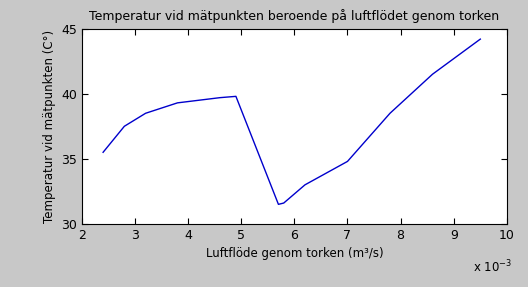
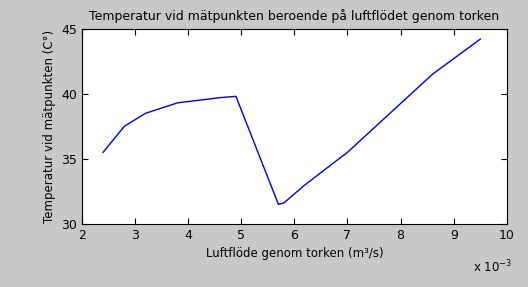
7: 34.8 -> 35.5
